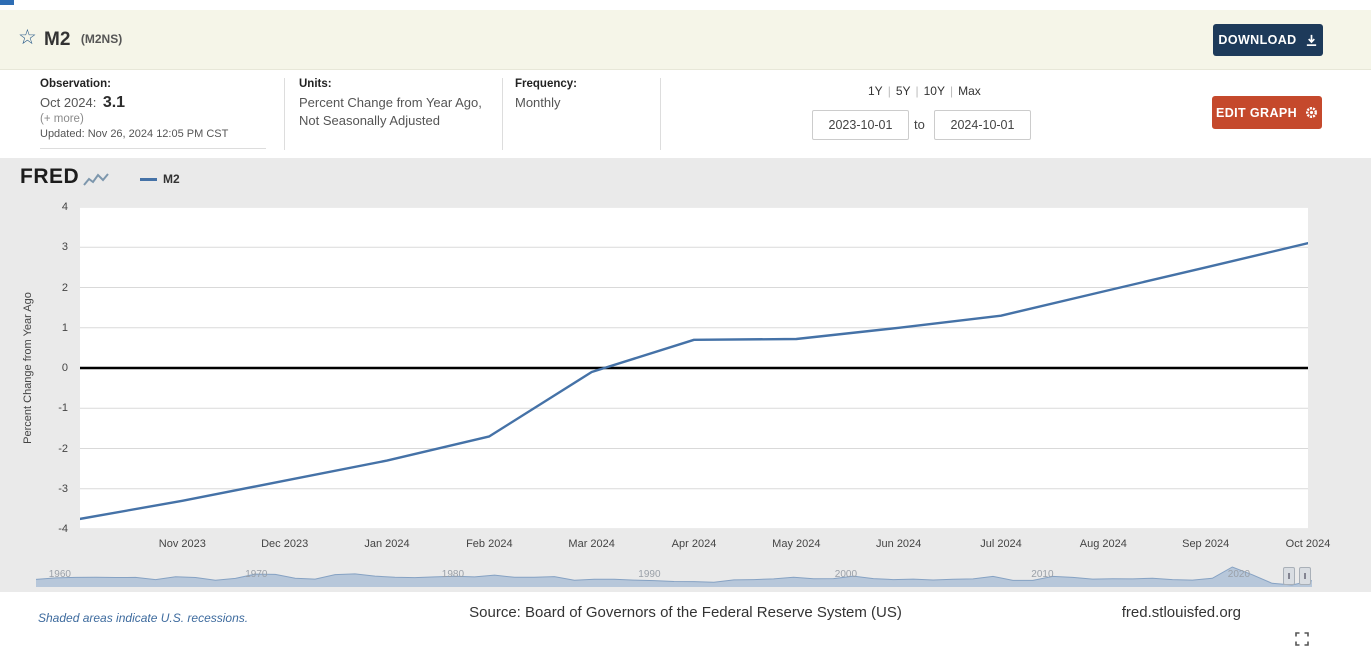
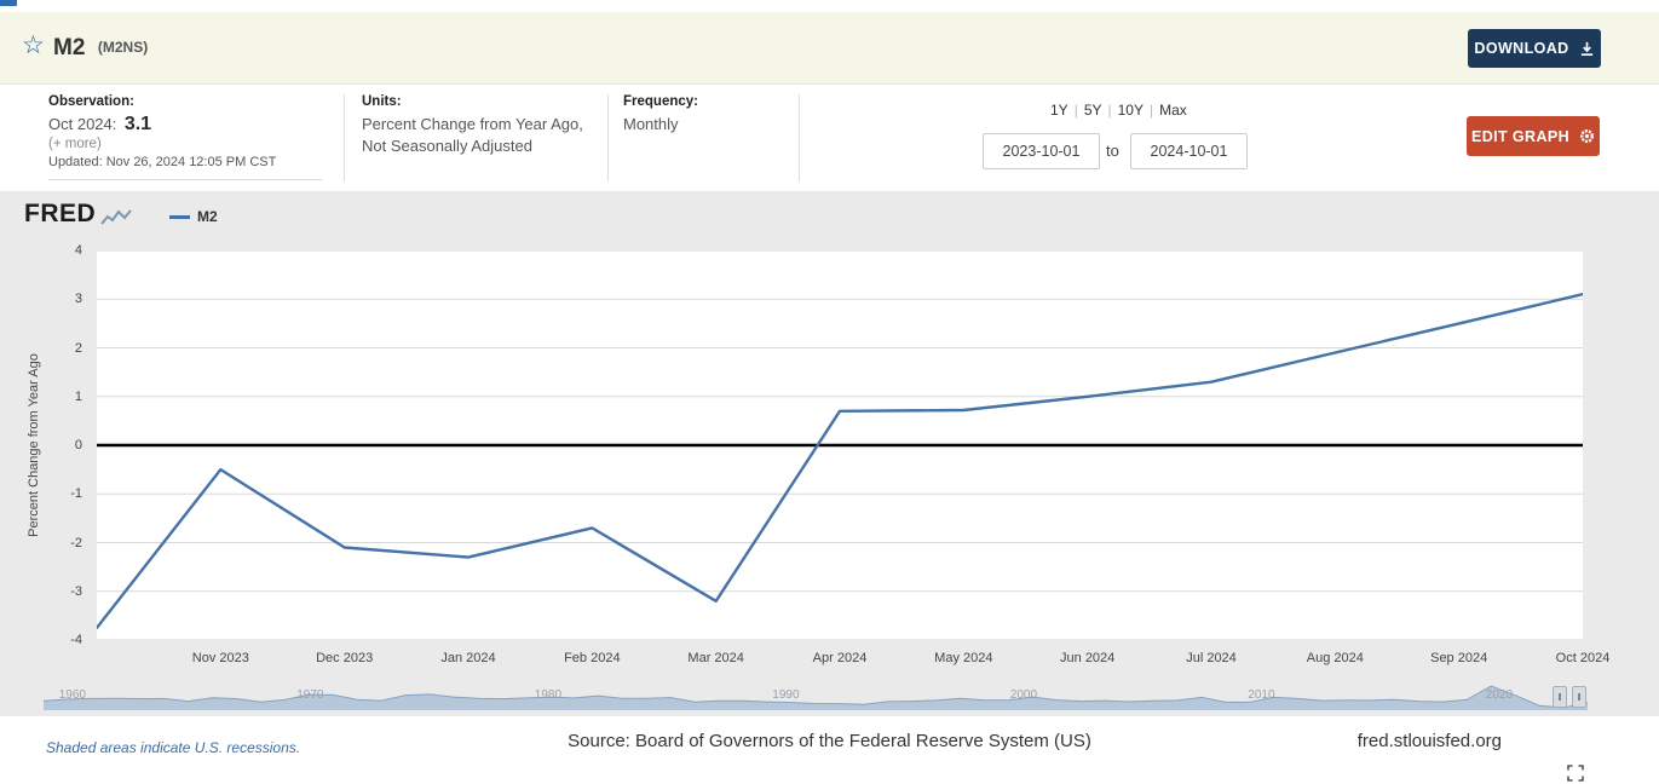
Nov 2023: -3.3 -> -0.5
Dec 2023: -2.8 -> -2.1
Mar 2024: -0.1 -> -3.2
